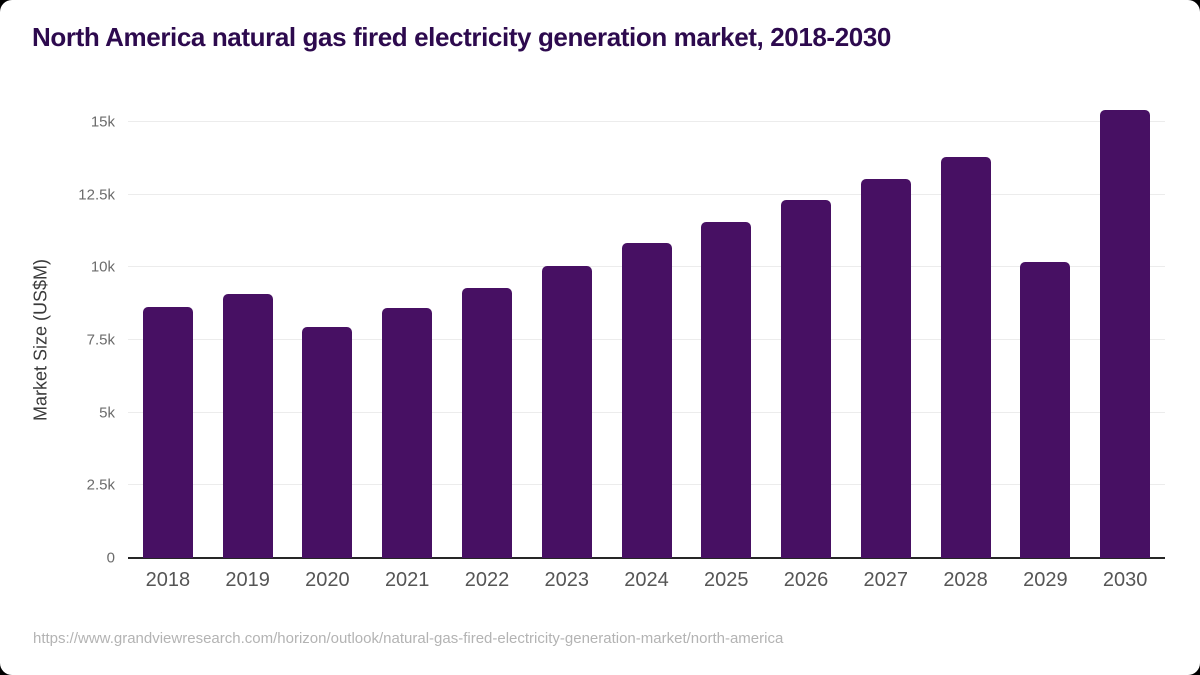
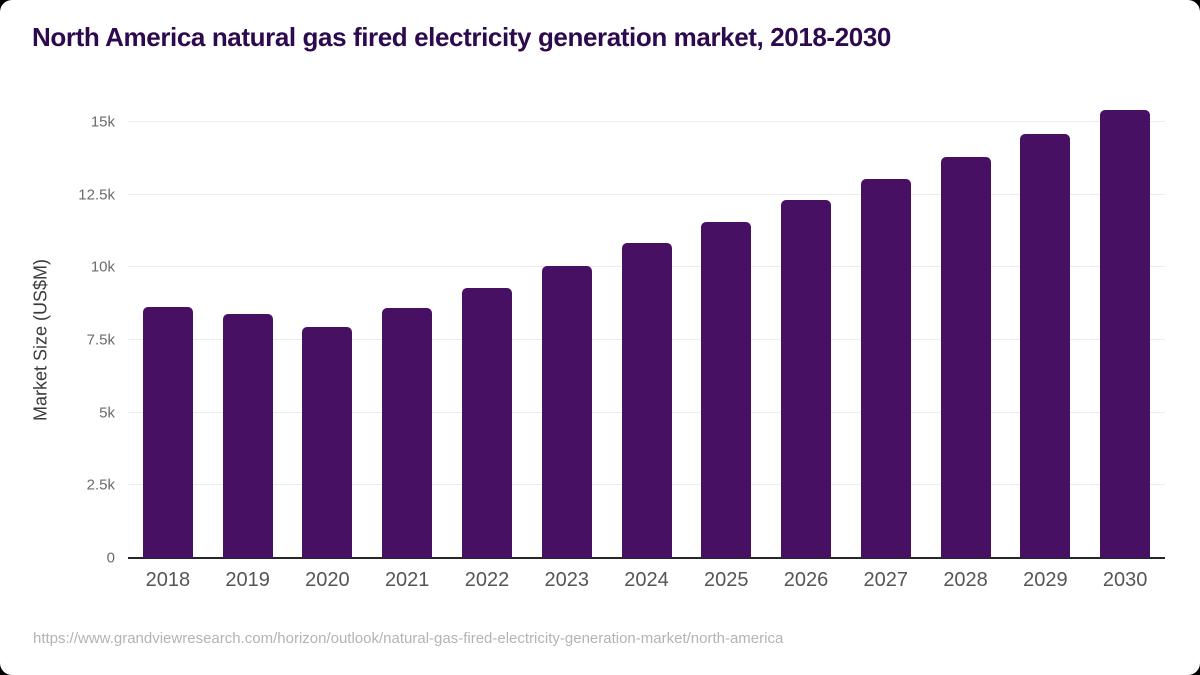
2019: 9.1k -> 8.4k
2029: 10.2k -> 14.6k
